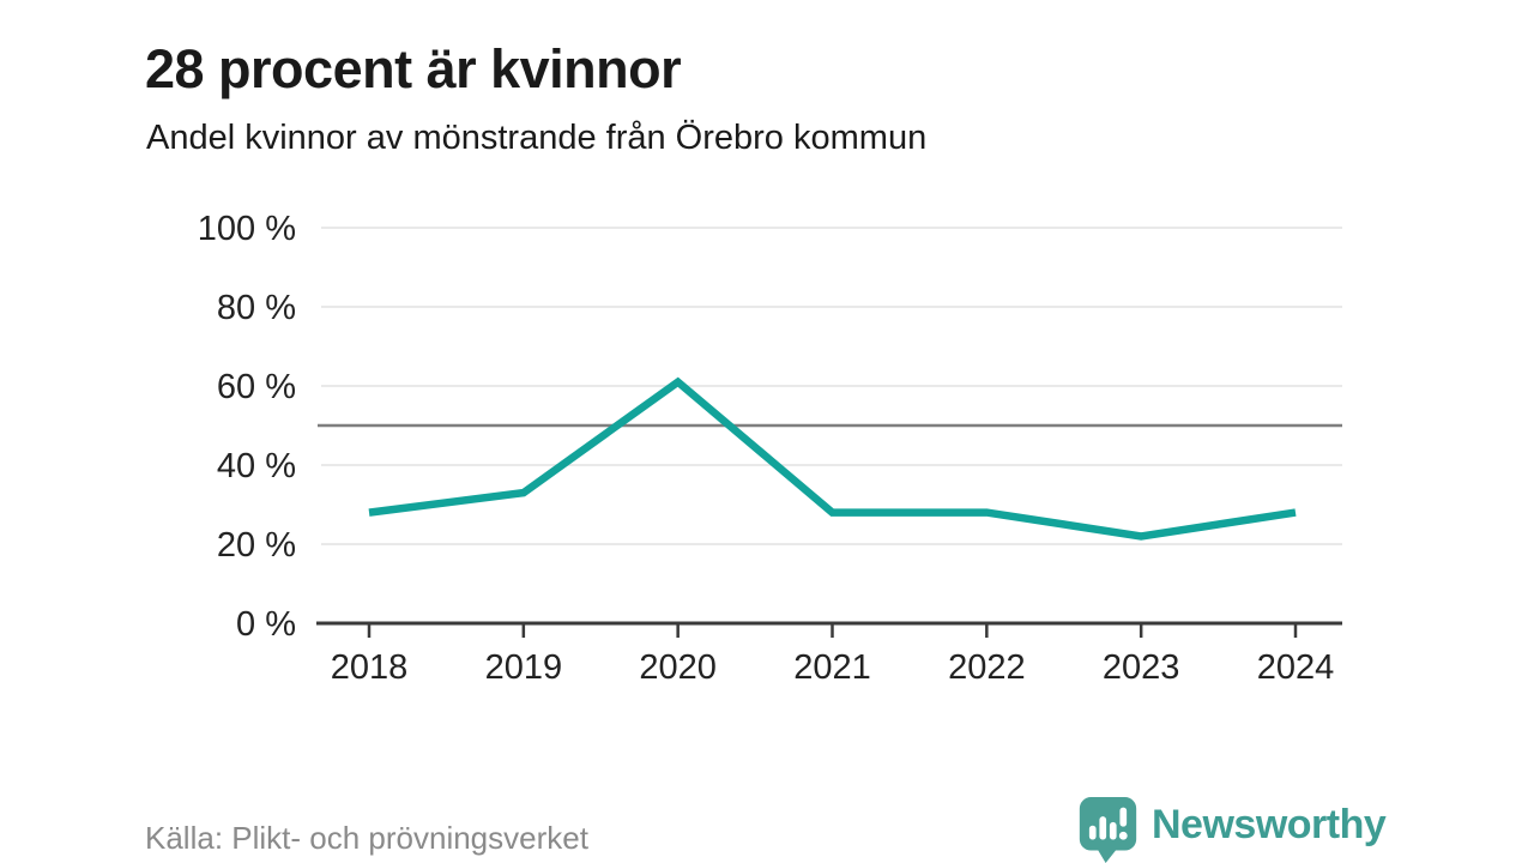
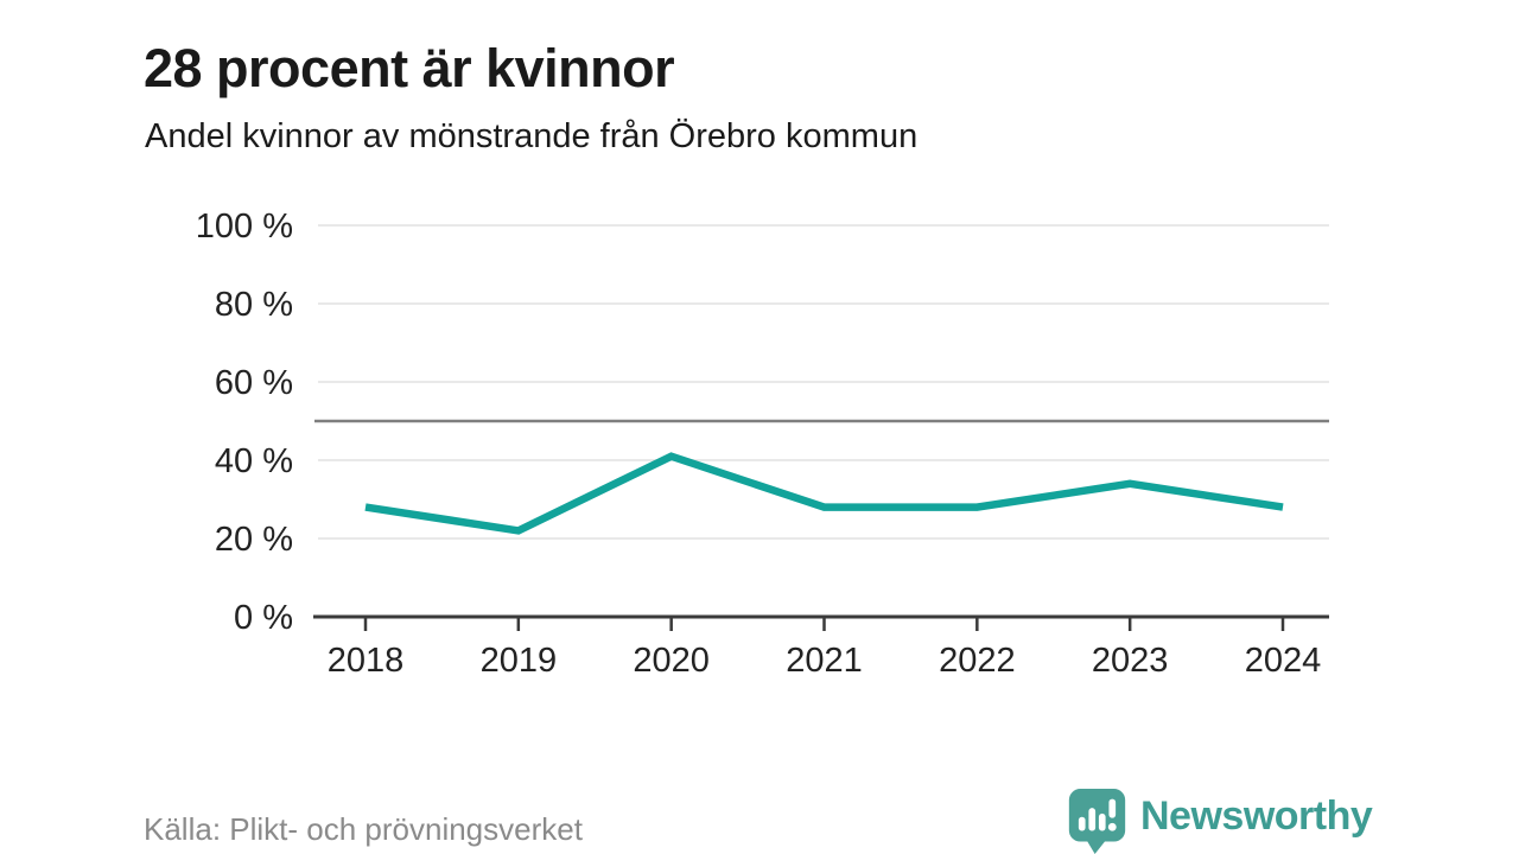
2019: 33% -> 22%
2020: 61% -> 41%
2023: 22% -> 34%
